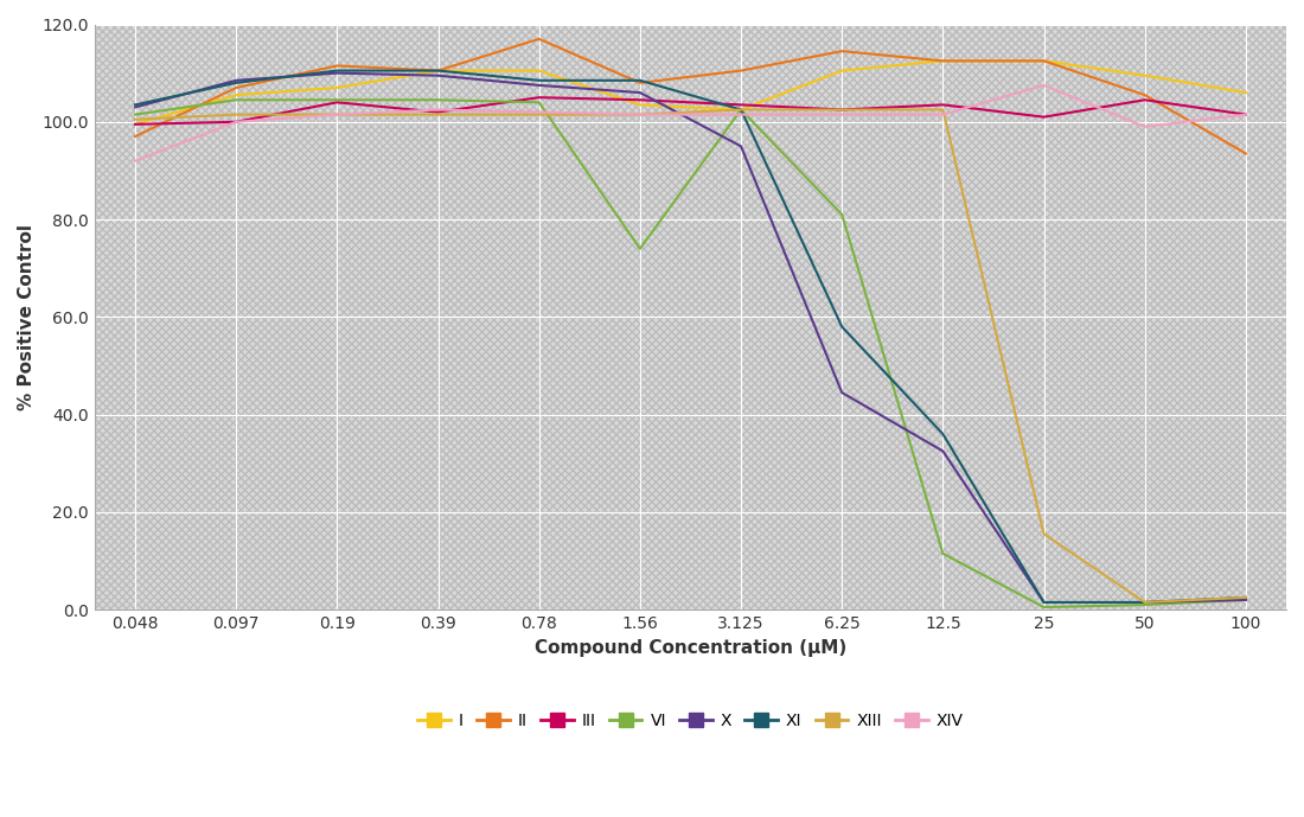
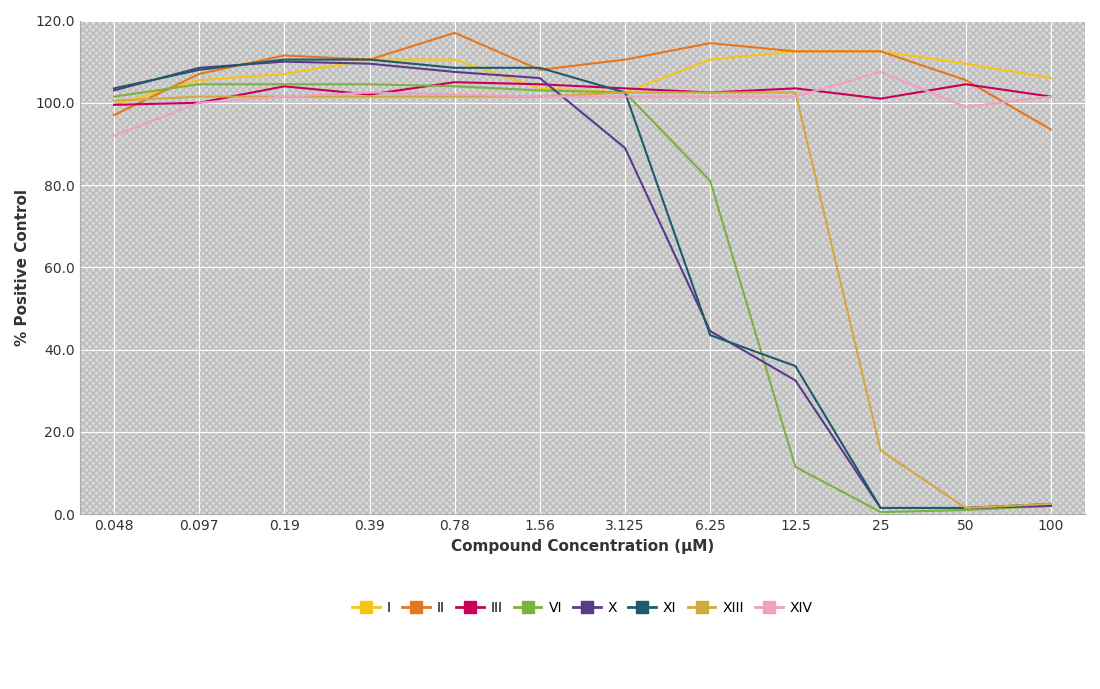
VI/1.56: 74.0 -> 103.0
X/3.125: 95.0 -> 89.0
XI/6.25: 58.0 -> 43.5
